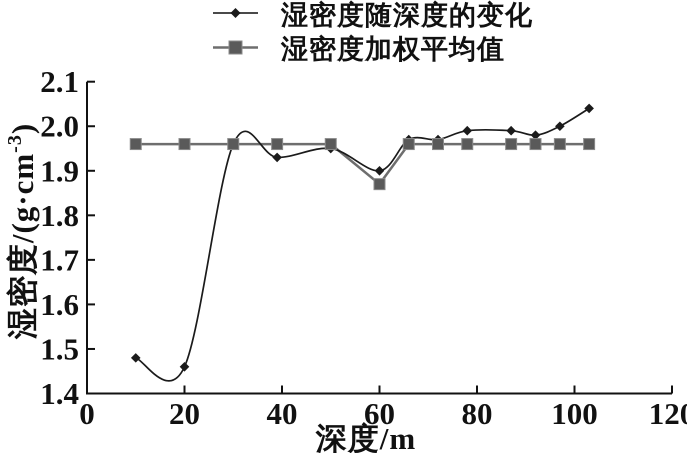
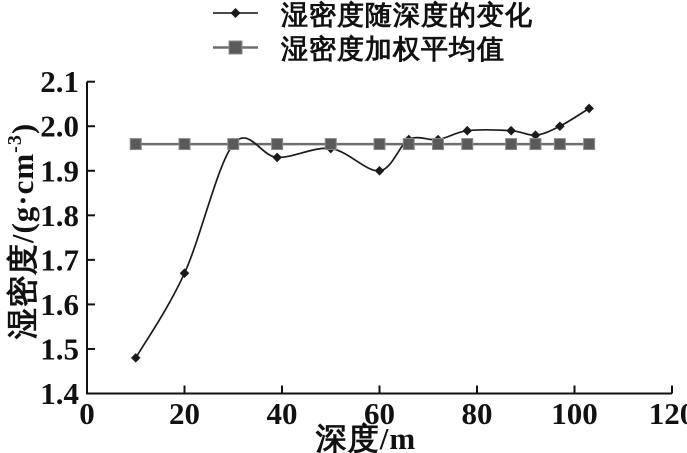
湿密度随深度的变化/20: 1.46 -> 1.67
湿密度加权平均值/60: 1.87 -> 1.96
